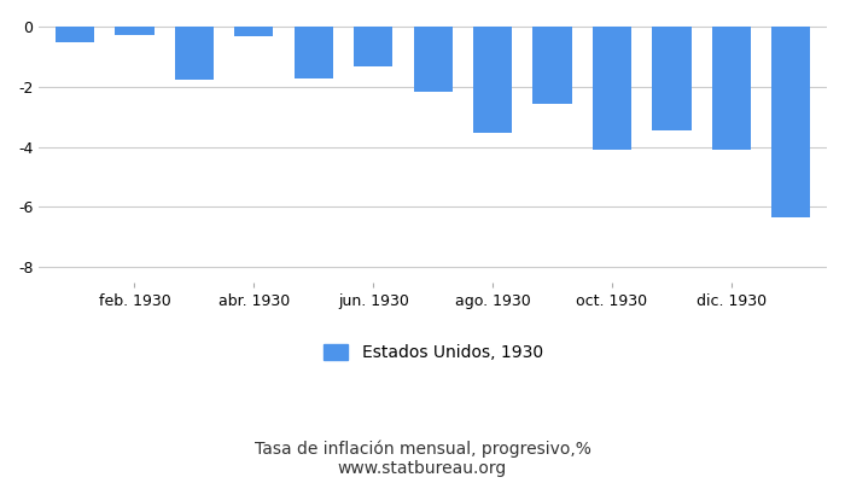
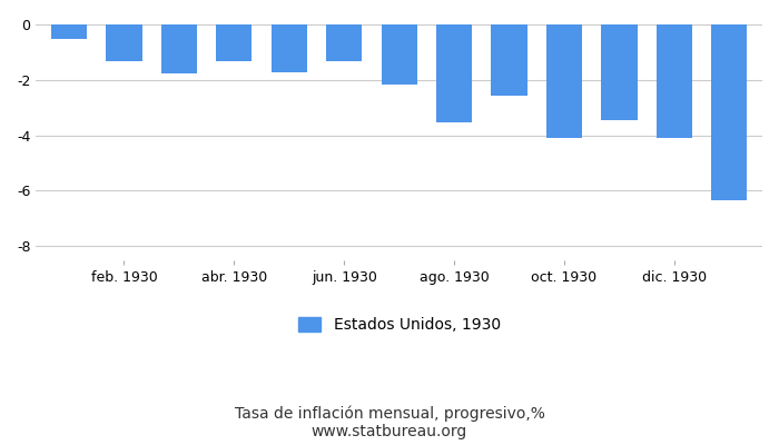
feb. 1930: -0.25 -> -1.30
abr. 1930: -0.30 -> -1.30
